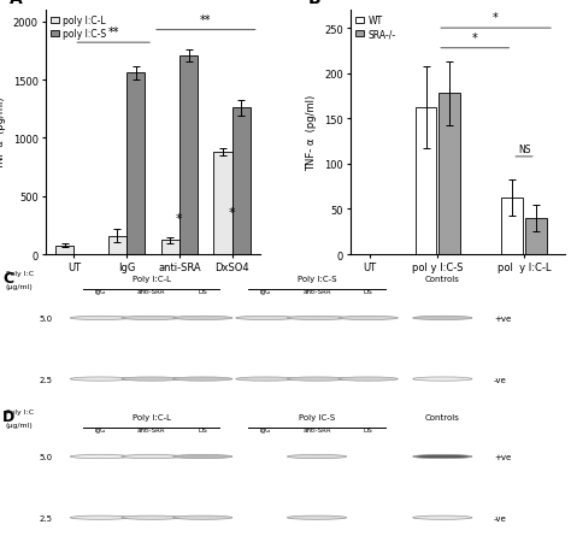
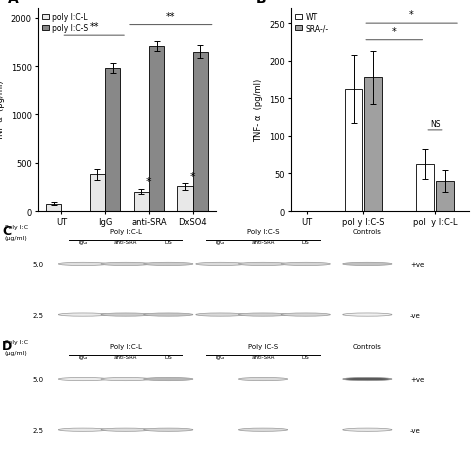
poly I:C-L/IgG: 160 -> 380
poly I:C-S/IgG: 1560 -> 1480
poly I:C-L/anti-SRA: 120 -> 200
poly I:C-L/DxSO4: 880 -> 260
poly I:C-S/DxSO4: 1260 -> 1650
